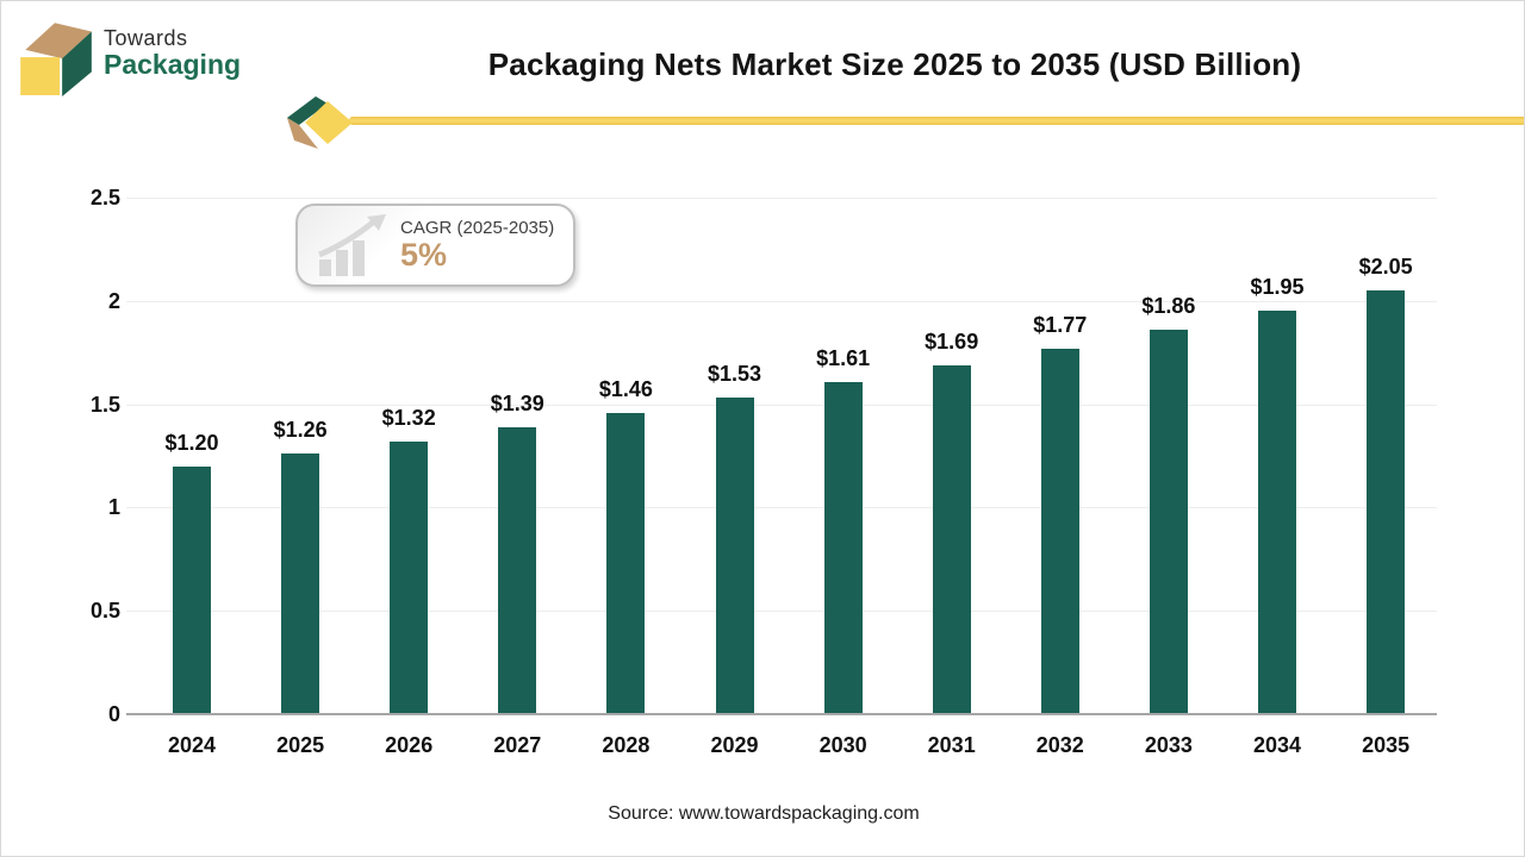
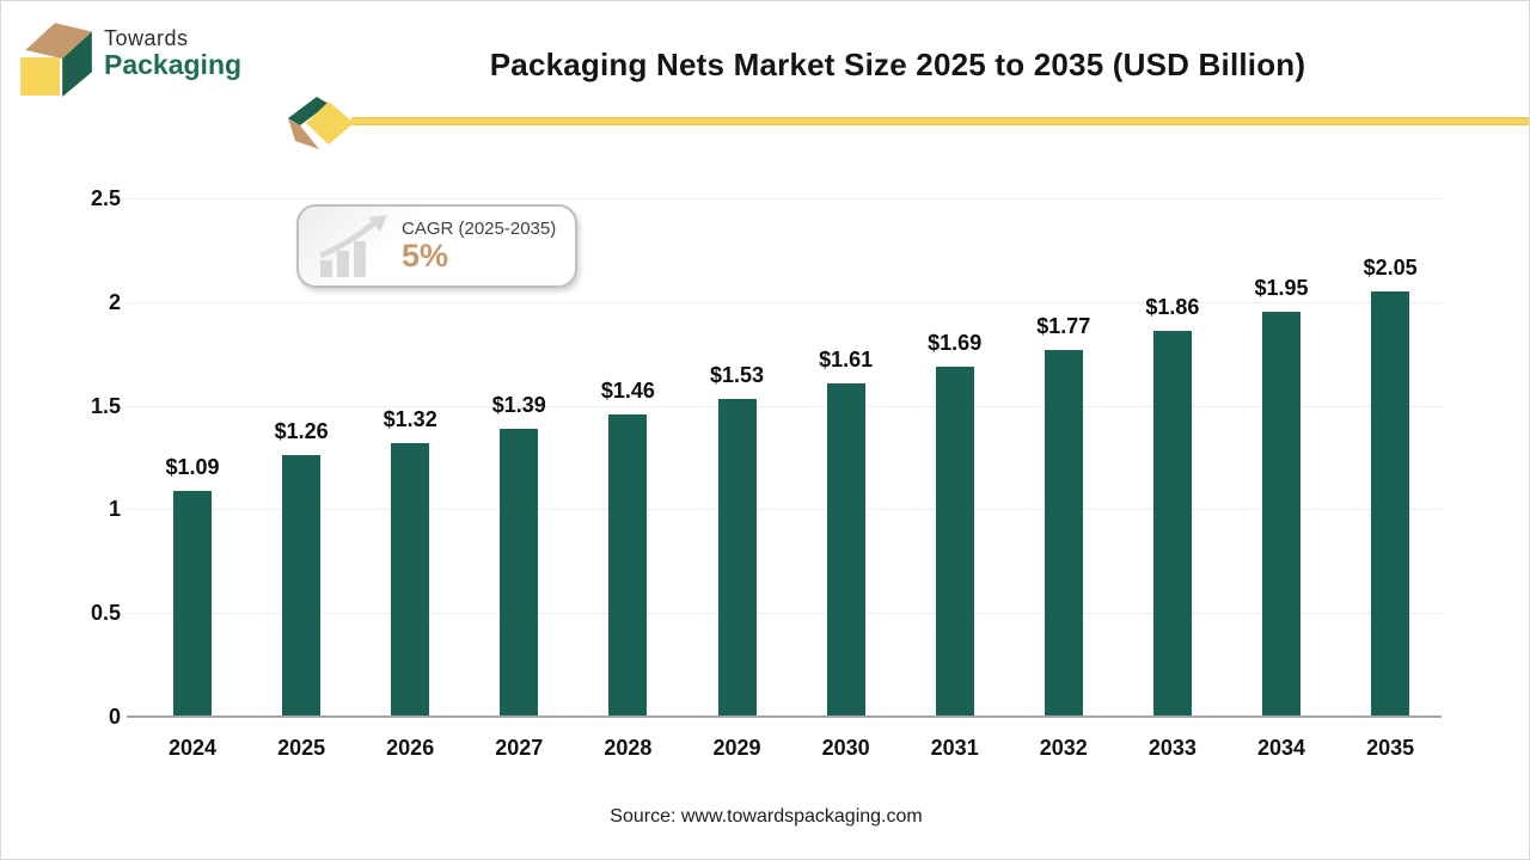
2024: $1.20 -> $1.09
